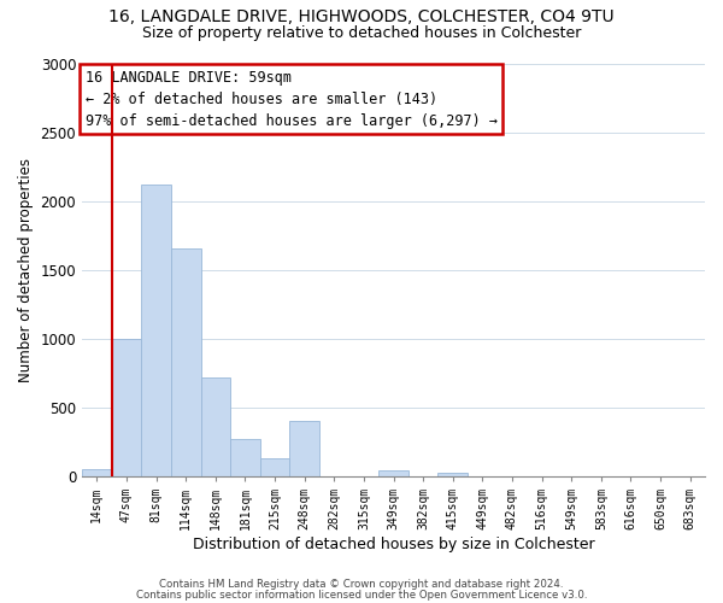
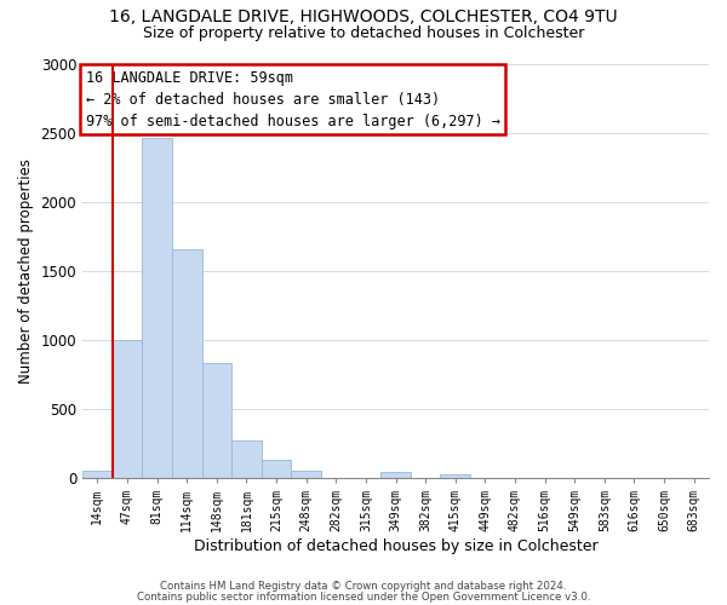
81sqm: 2120 -> 2460
148sqm: 720 -> 830
248sqm: 400 -> 50
